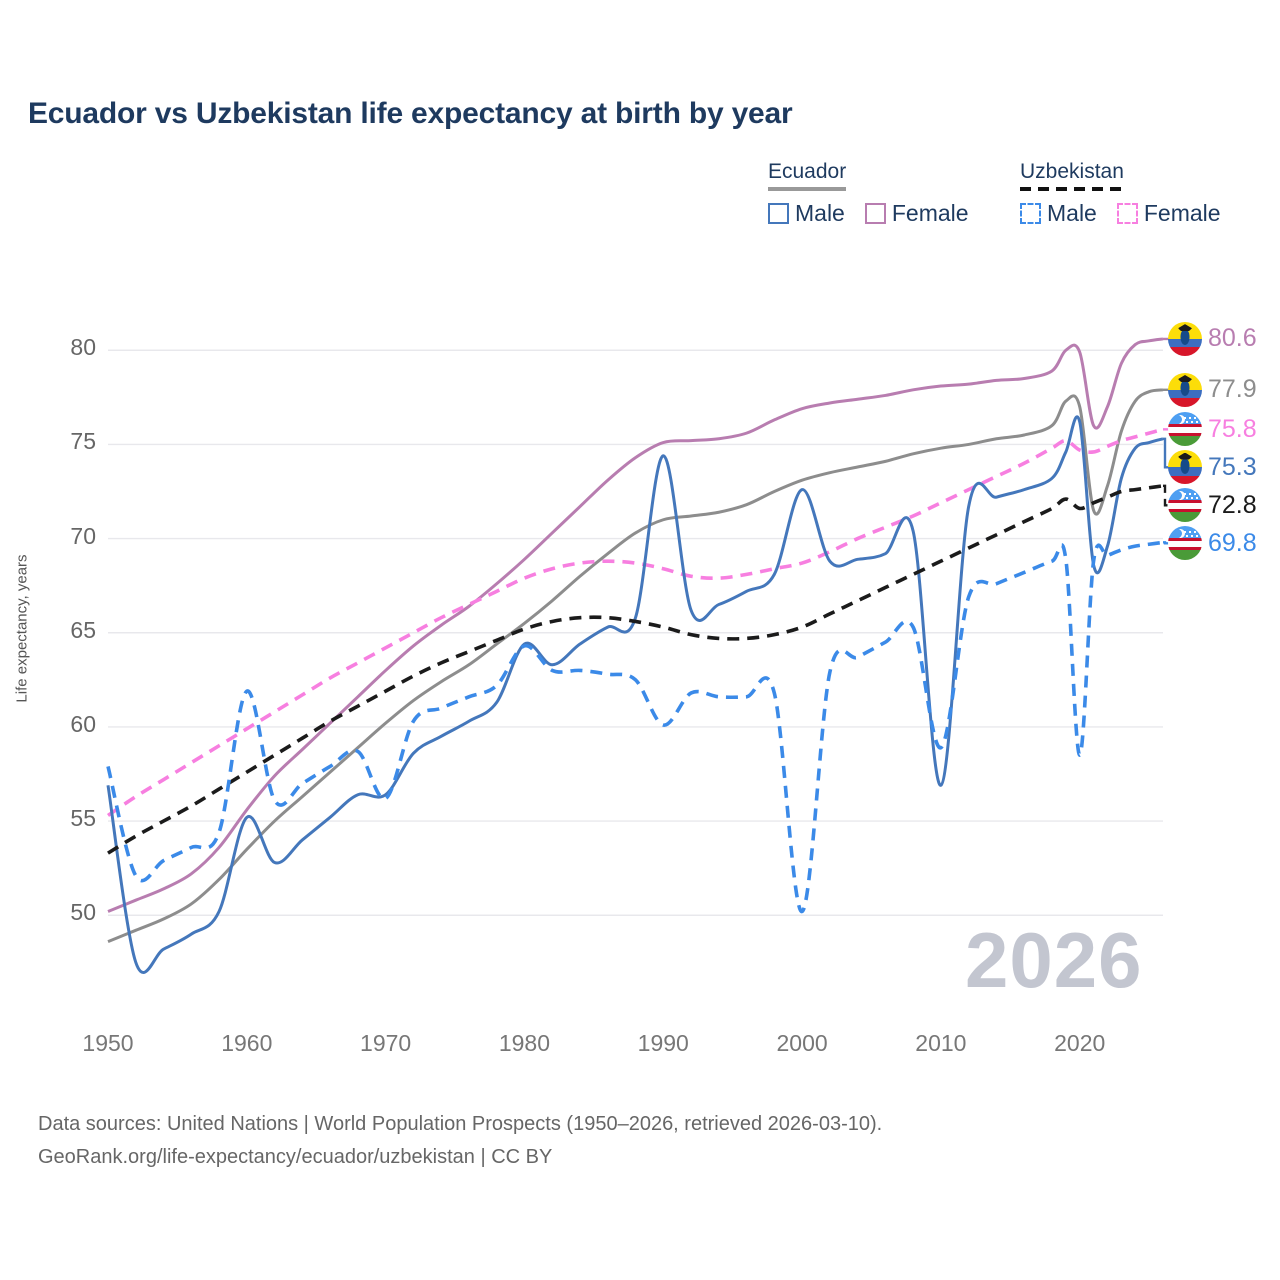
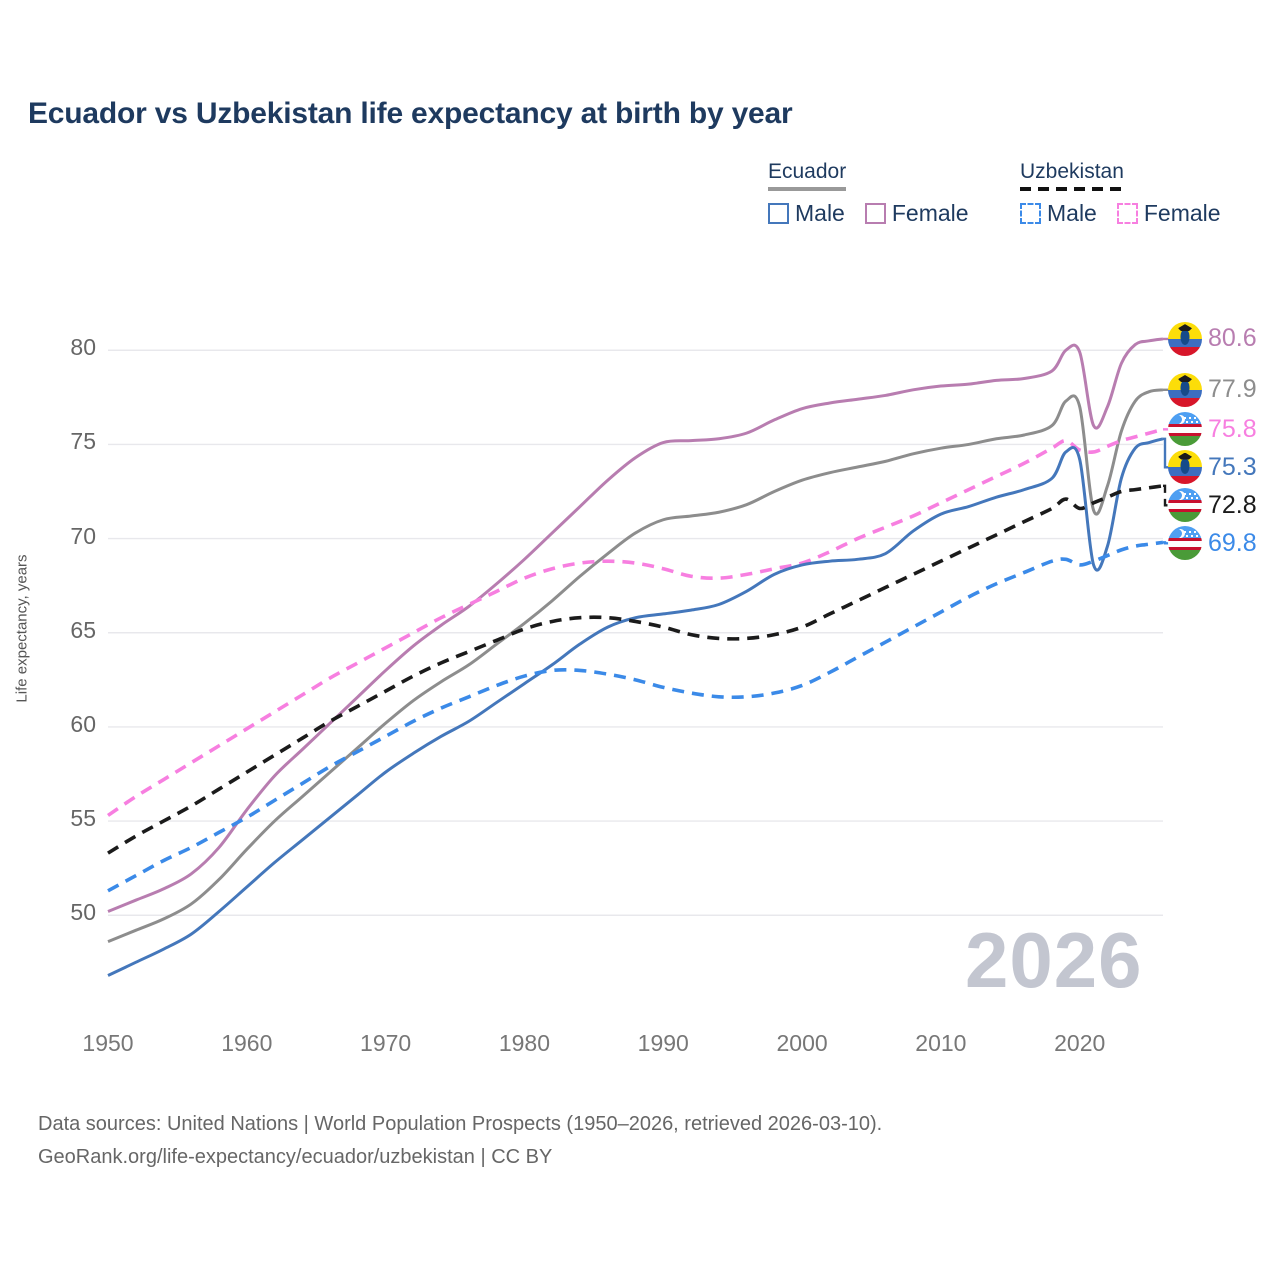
Ecuador Male/1950: 56.9 -> 46.8
Uzbekistan Male/1950: 57.9 -> 51.3
Ecuador Male/1960: 55.2 -> 51.5
Uzbekistan Male/1960: 61.9 -> 55.2
Ecuador Male/1970: 56.4 -> 57.6
Uzbekistan Male/1970: 56.2 -> 59.5
Ecuador Male/1980: 64.4 -> 62.3
Uzbekistan Male/1980: 64.3 -> 62.7
Ecuador Male/1990: 74.4 -> 66.0
Uzbekistan Male/1990: 60.1 -> 62.1
Ecuador Male/2000: 72.6 -> 68.6
Uzbekistan Male/2000: 50.2 -> 62.2
Ecuador Male/2010: 56.9 -> 71.3
Uzbekistan Male/2010: 58.9 -> 66.1
Ecuador Male/2020: 76.2 -> 74.2
Uzbekistan Male/2020: 58.5 -> 68.6
